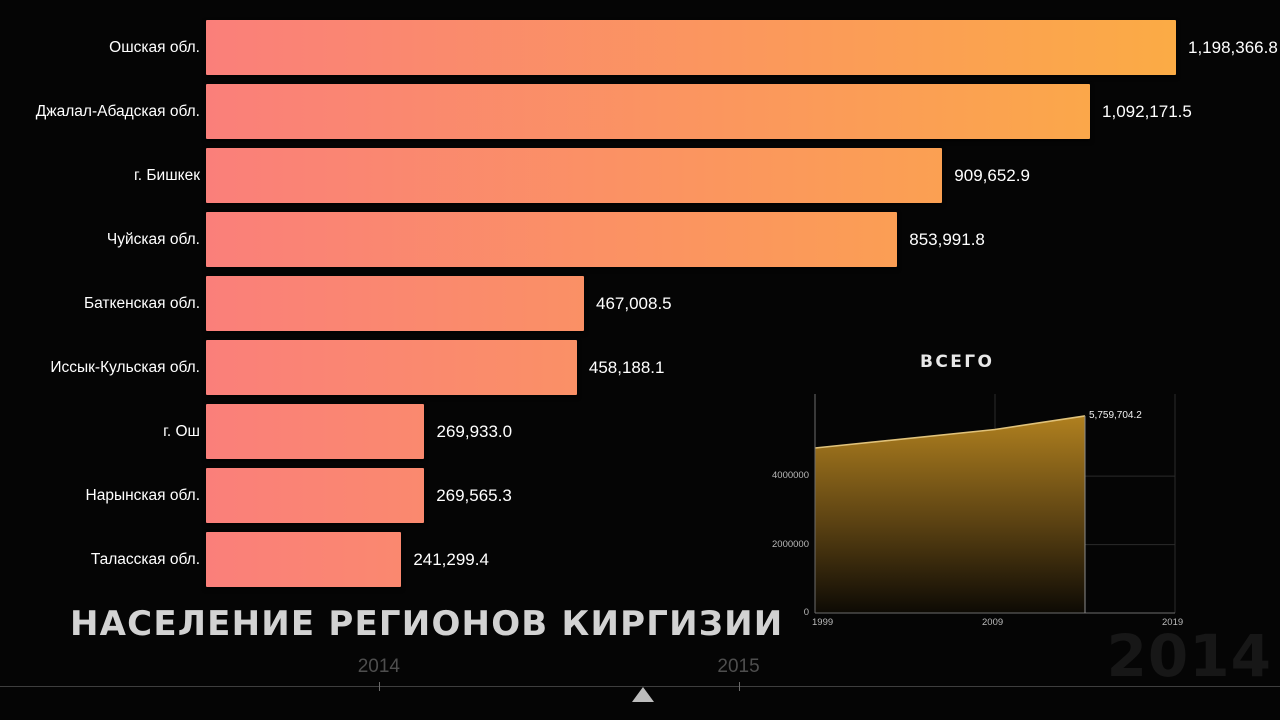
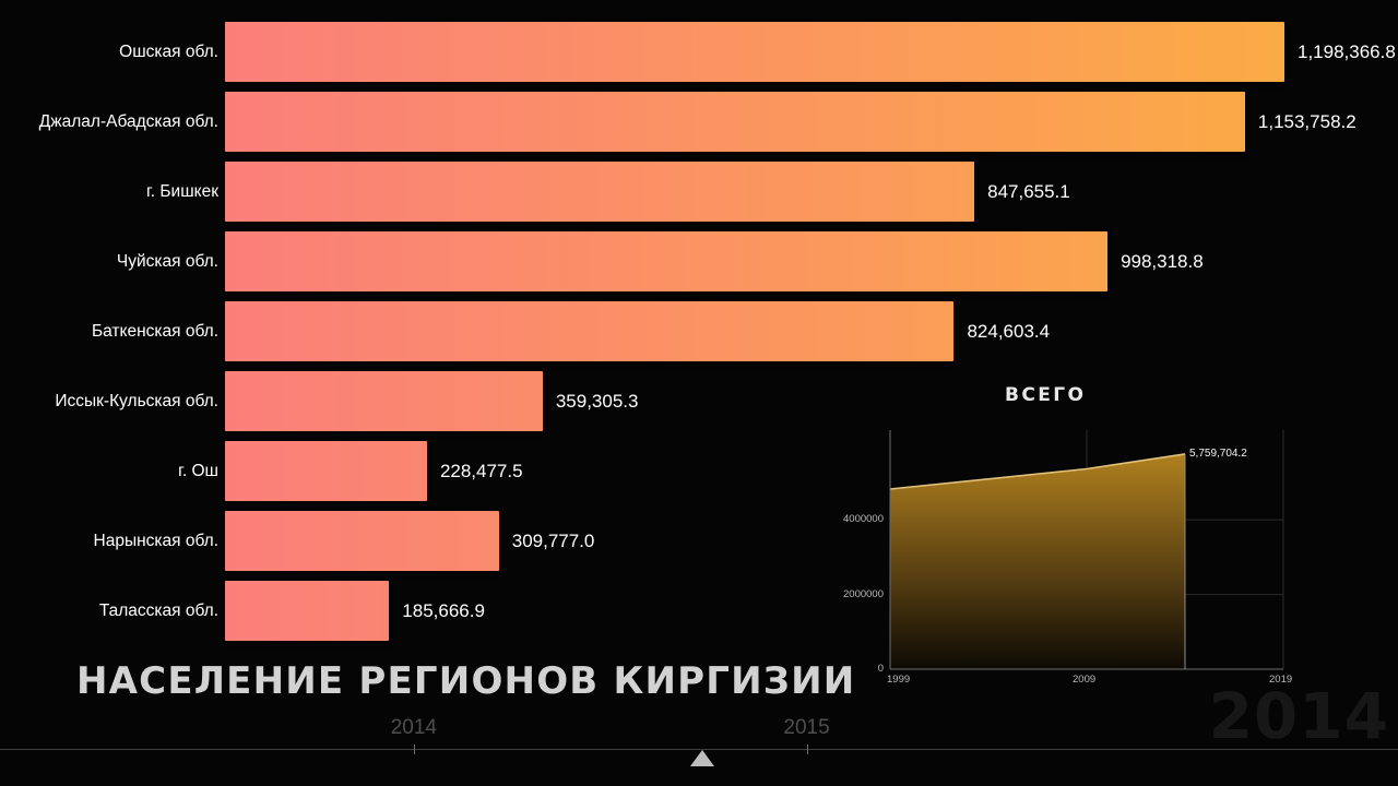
Джалал-Абадская обл.: 1,092,171.5 -> 1,153,758.2
г. Бишкек: 909,652.9 -> 847,655.1
Чуйская обл.: 853,991.8 -> 998,318.8
Баткенская обл.: 467,008.5 -> 824,603.4
Иссык-Кульская обл.: 458,188.1 -> 359,305.3
г. Ош: 269,933.0 -> 228,477.5
Нарынская обл.: 269,565.3 -> 309,777.0
Таласская обл.: 241,299.4 -> 185,666.9
